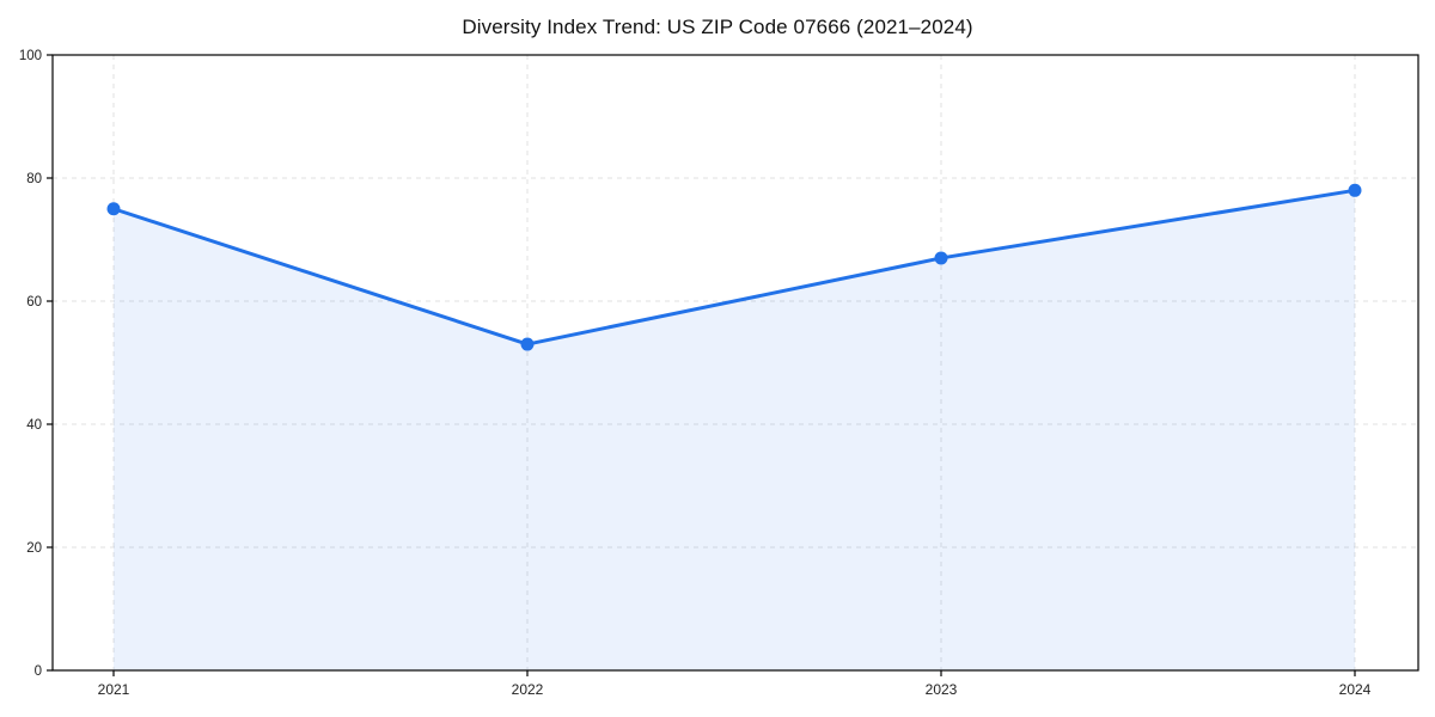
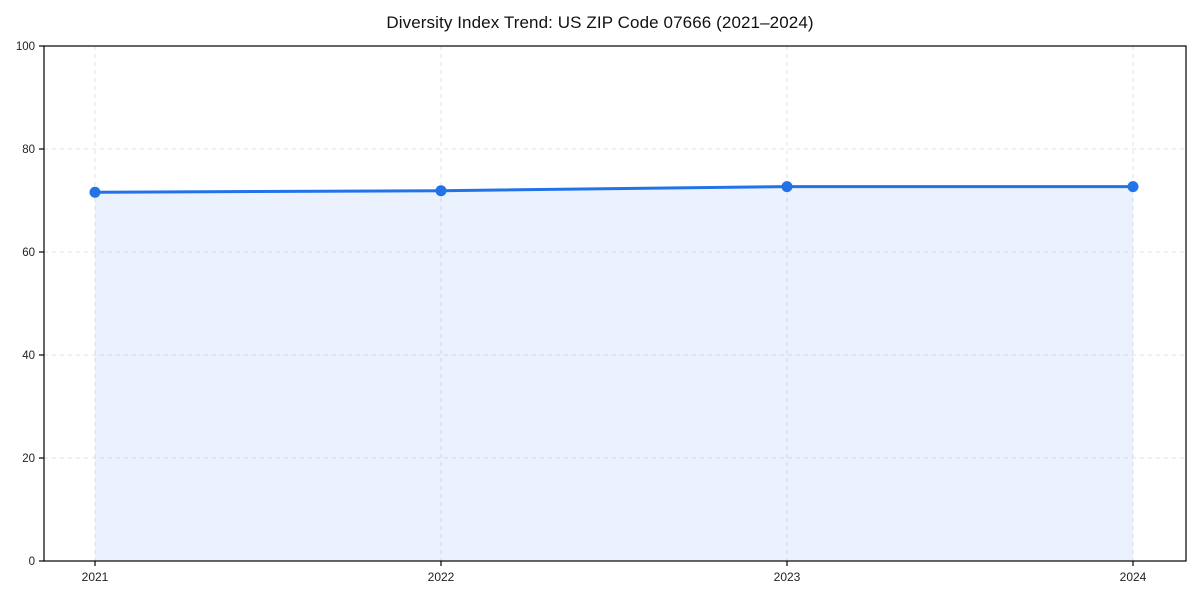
2021: 75 -> 72
2022: 53 -> 72
2023: 67 -> 73
2024: 78 -> 73
